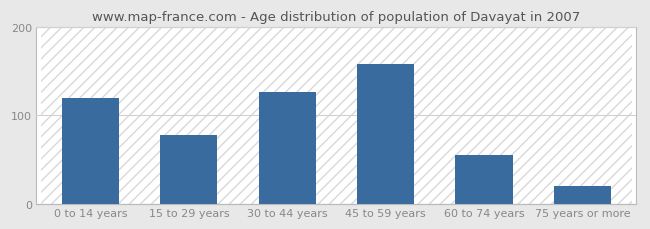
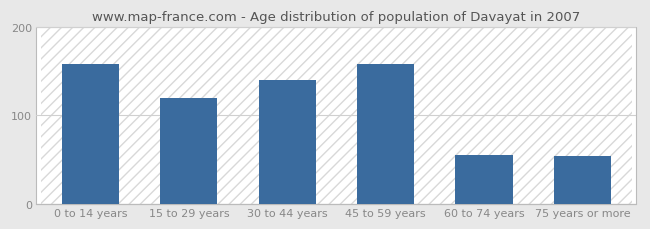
0 to 14 years: 120 -> 158
15 to 29 years: 78 -> 120
30 to 44 years: 127 -> 140
75 years or more: 20 -> 54
